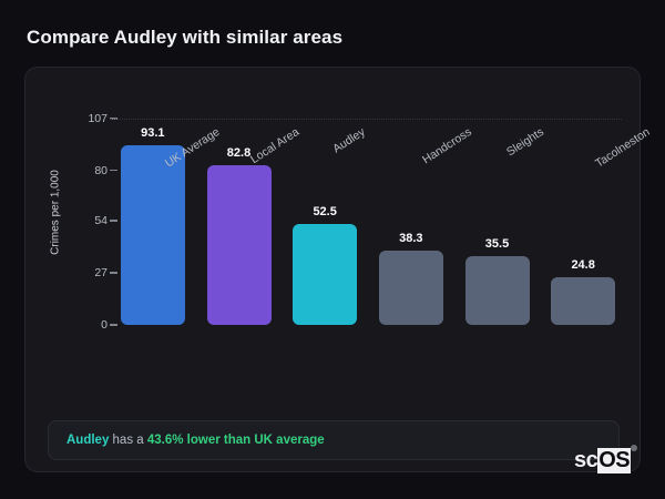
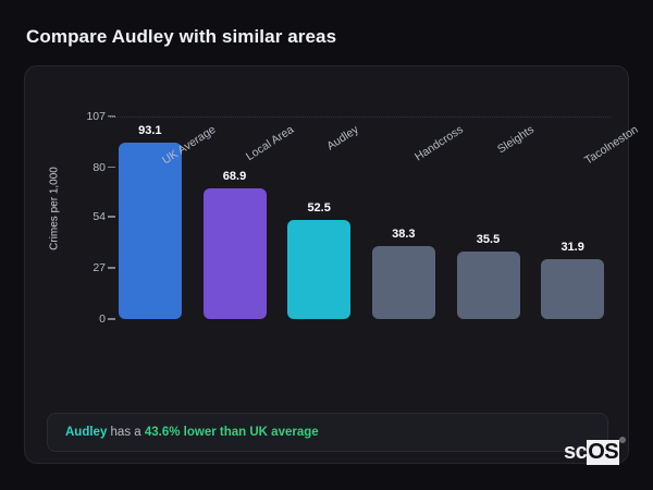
Local Area: 82.8 -> 68.9
Tacolneston: 24.8 -> 31.9
